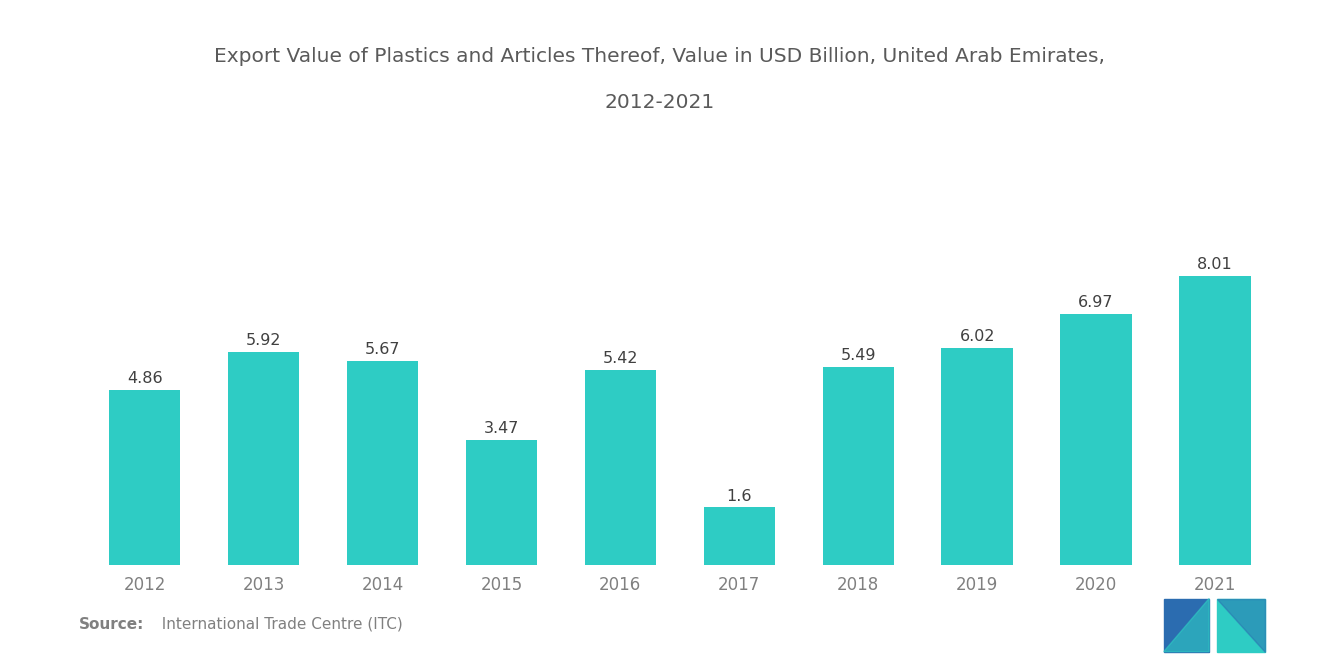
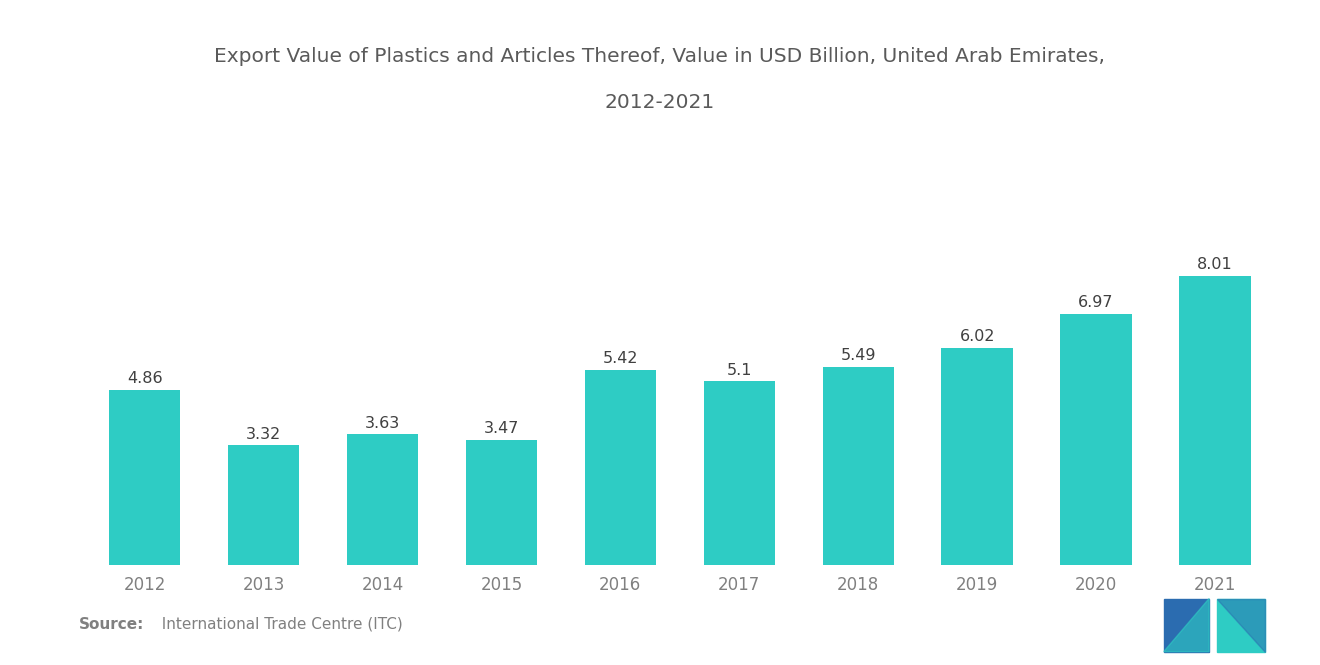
2013: 5.92 -> 3.32
2014: 5.67 -> 3.63
2017: 1.6 -> 5.1
